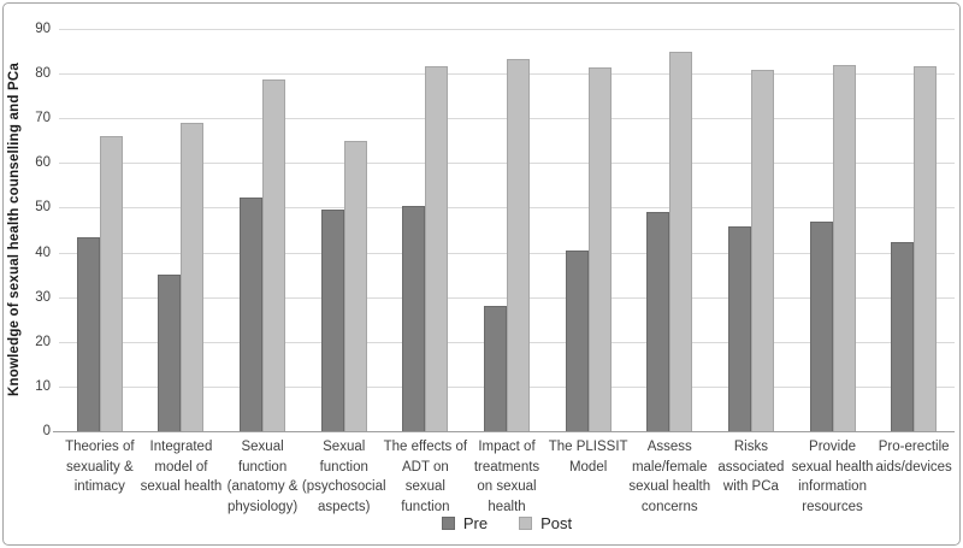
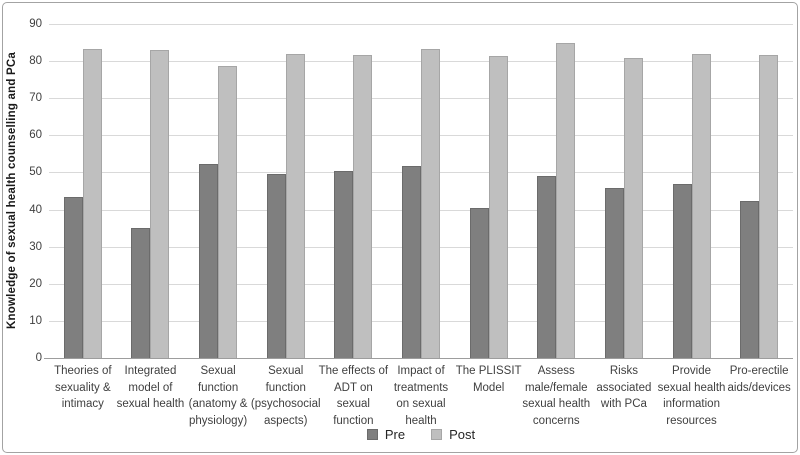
Post/Theories of sexuality & intimacy: 66 -> 83
Post/Integrated model of sexual health: 69 -> 83
Post/Sexual function (psychosocial aspects): 65 -> 82
Pre/Impact of treatments on sexual health: 28 -> 52
